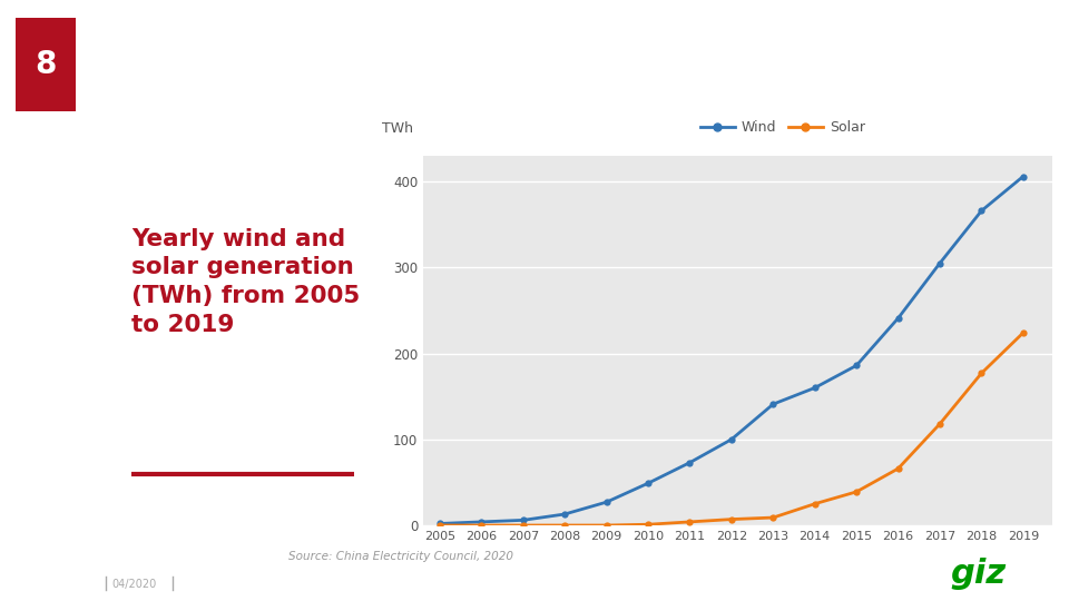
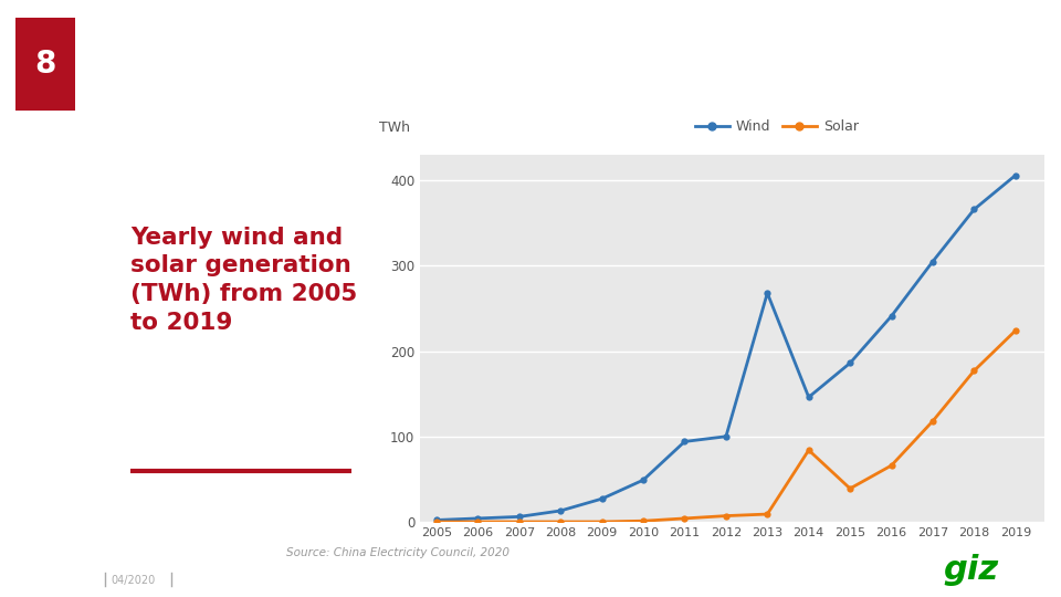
Wind/2011: 73 -> 94
Wind/2013: 141 -> 268
Wind/2014: 160 -> 146
Solar/2014: 25 -> 84
